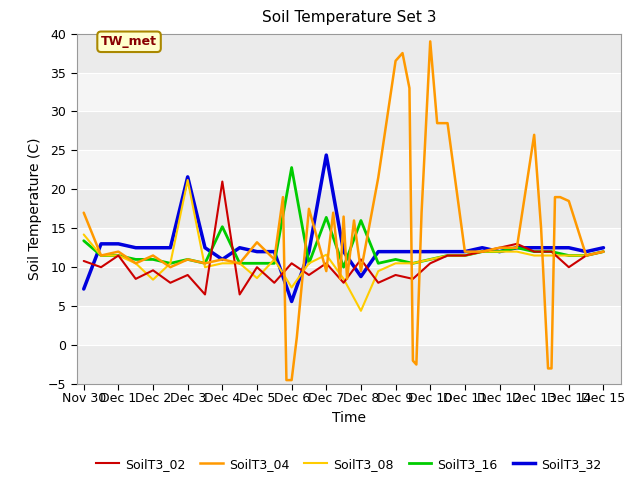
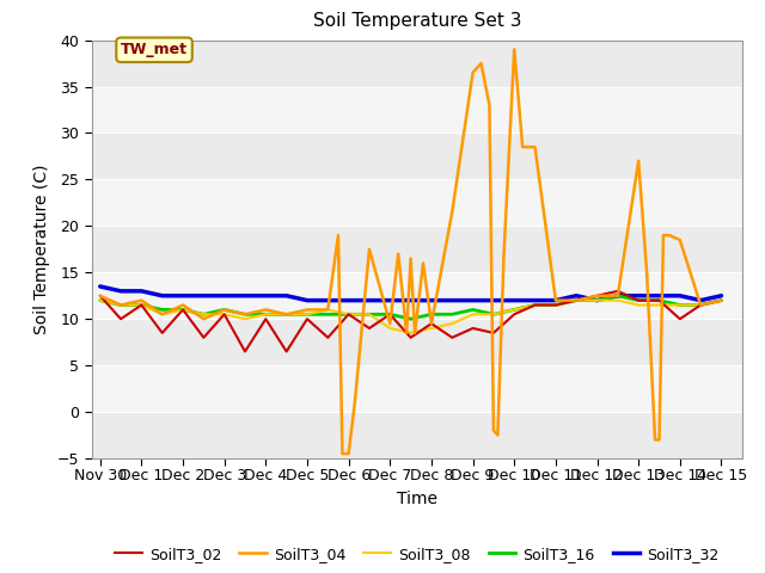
SoilT3_02/Nov 30: 10.8 -> 12.5
SoilT3_04/Nov 30: 17.0 -> 12.5
SoilT3_08/Nov 30: 14.2 -> 12.0
SoilT3_16/Nov 30: 13.4 -> 12.0
SoilT3_32/Nov 30: 7.2 -> 13.5
SoilT3_02/Dec 2: 9.6 -> 11.0
SoilT3_08/Dec 2: 8.4 -> 11.0
SoilT3_02/Dec 3: 9.0 -> 10.5
SoilT3_08/Dec 3: 21.2 -> 10.5
SoilT3_32/Dec 3: 21.6 -> 12.5
SoilT3_02/Dec 4: 21.0 -> 10.0
SoilT3_16/Dec 4: 15.2 -> 10.5
SoilT3_32/Dec 4: 11.0 -> 12.5
SoilT3_04/Dec 5: 13.2 -> 11.0
SoilT3_08/Dec 5: 8.6 -> 10.5
SoilT3_08/Dec 6: 7.4 -> 10.5
SoilT3_16/Dec 6: 22.8 -> 10.5
SoilT3_32/Dec 6: 5.6 -> 12.0
SoilT3_08/Dec 7: 11.6 -> 9.0
SoilT3_16/Dec 7: 16.4 -> 10.5
SoilT3_32/Dec 7: 24.4 -> 12.0
SoilT3_02/Dec 8: 11.0 -> 9.5
SoilT3_08/Dec 8: 4.4 -> 9.0
SoilT3_16/Dec 8: 16.0 -> 10.5
SoilT3_32/Dec 8: 8.8 -> 12.0
